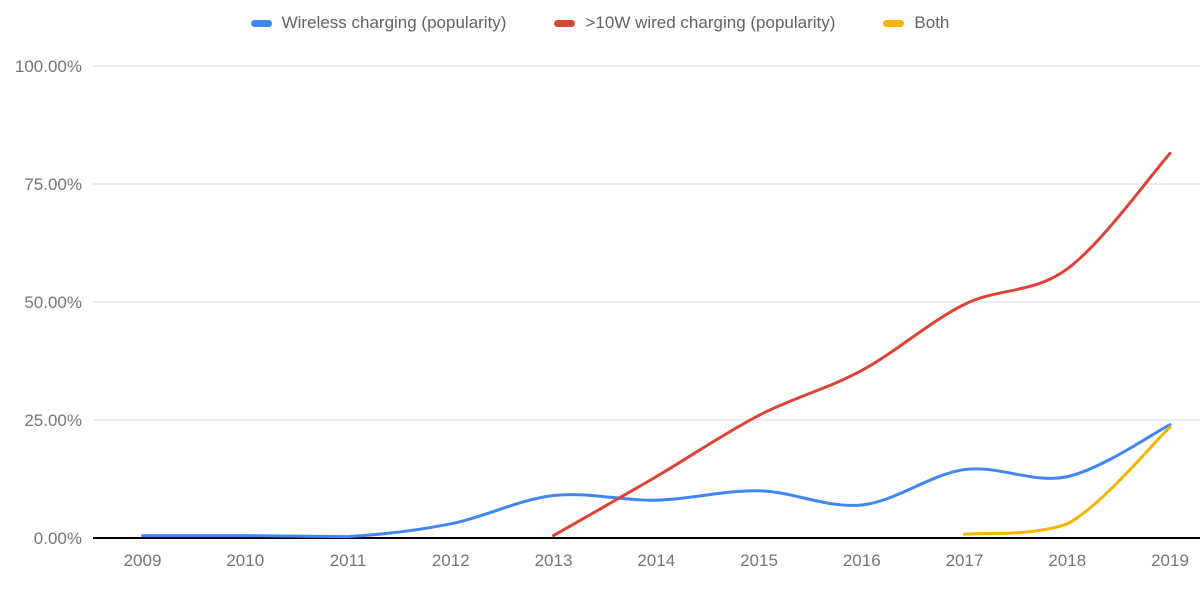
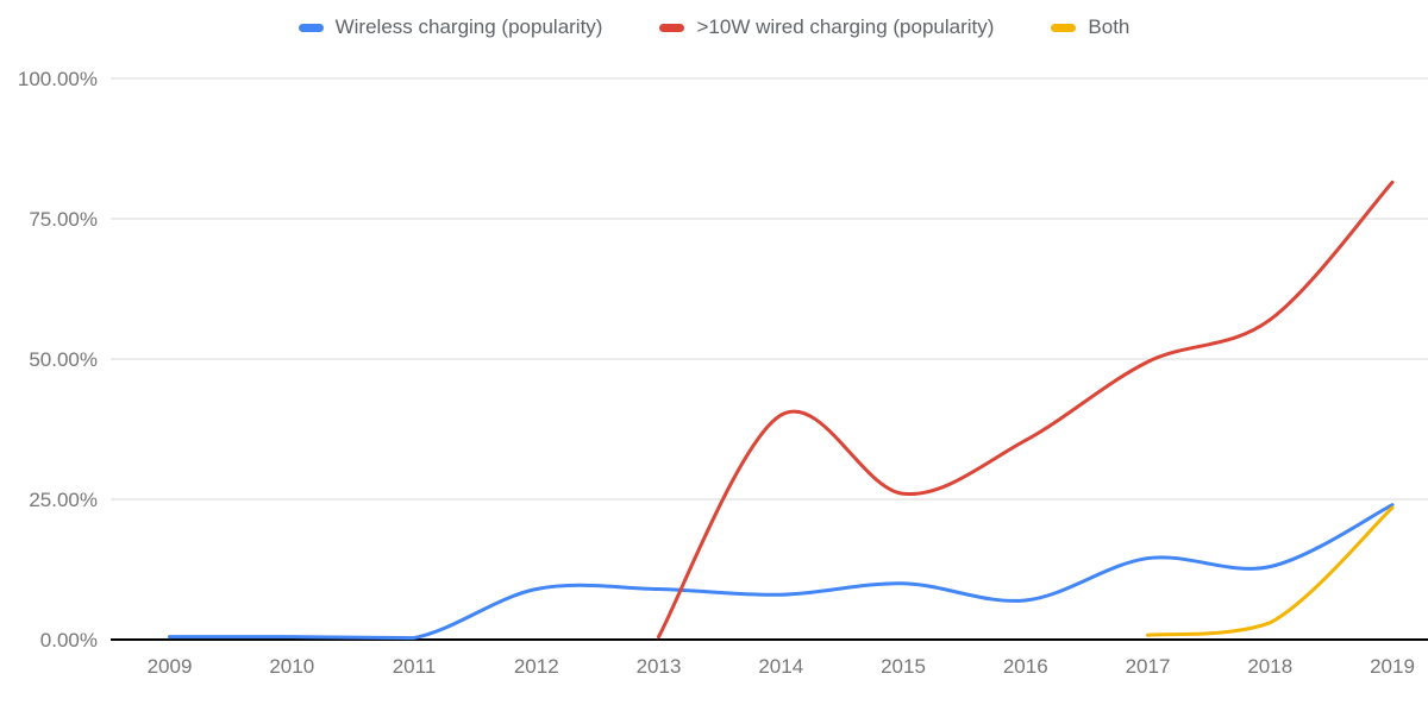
Wireless charging (popularity)/2012: 3% -> 9%
>10W wired charging (popularity)/2014: 13% -> 40%
